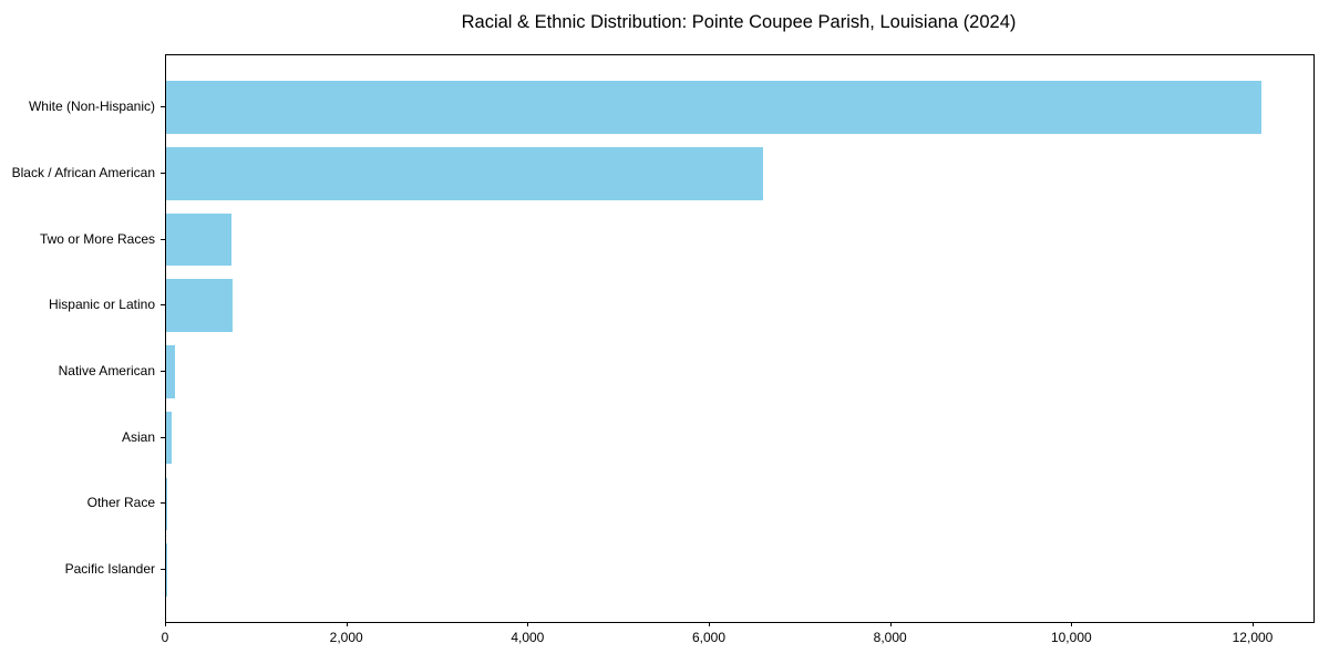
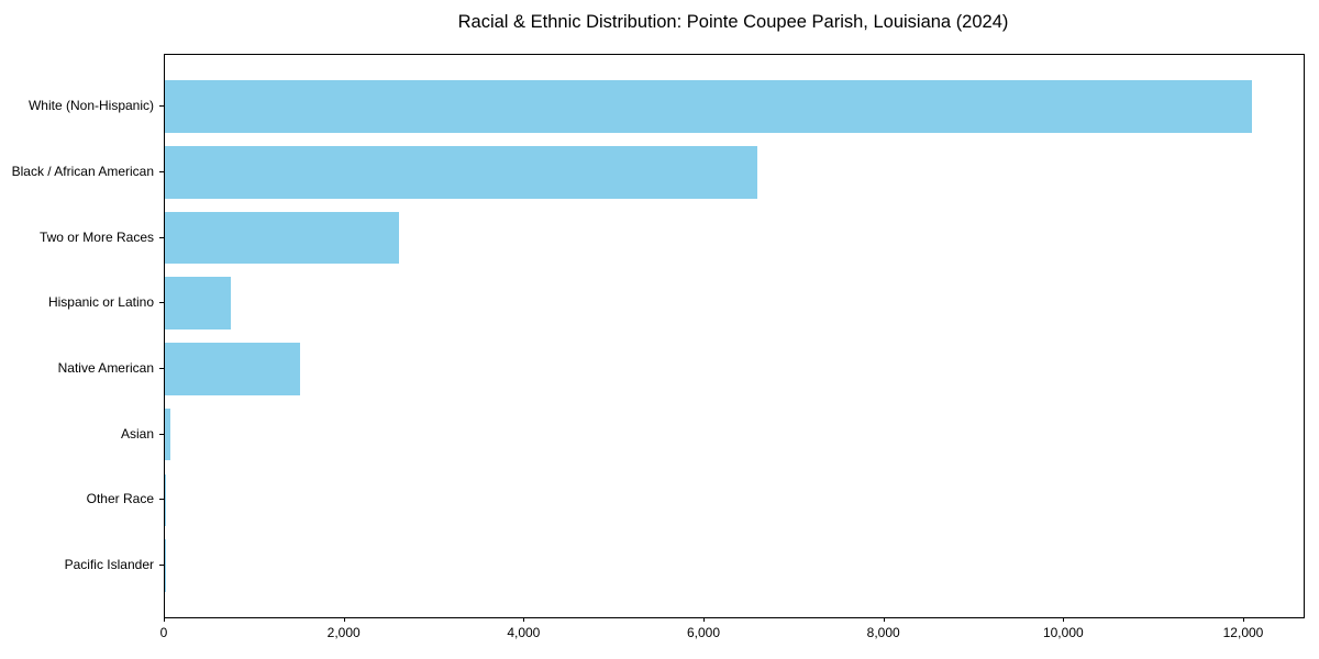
Two or More Races: 700 -> 2600
Native American: 100 -> 1500
